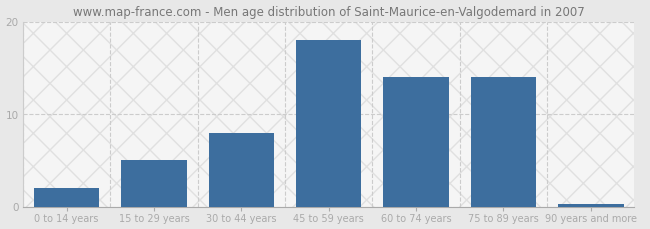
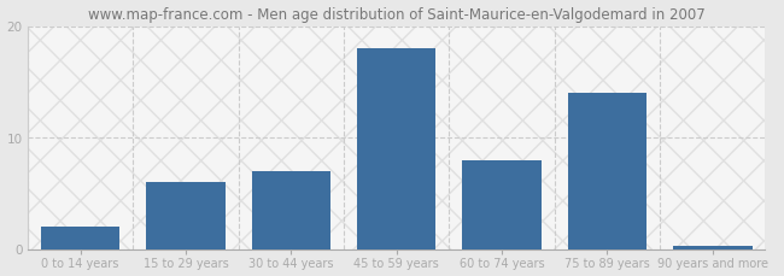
15 to 29 years: 5.0 -> 6.0
30 to 44 years: 8.0 -> 7.0
60 to 74 years: 14.0 -> 8.0
